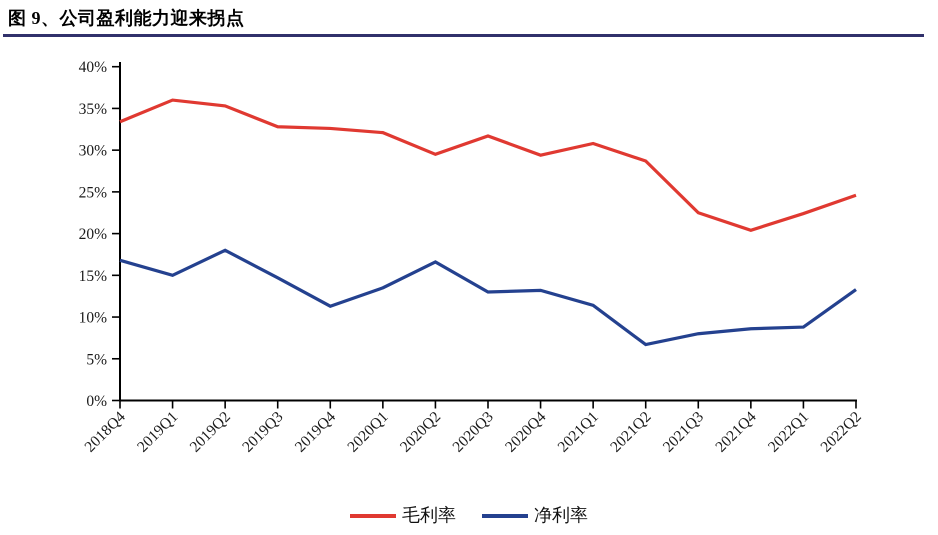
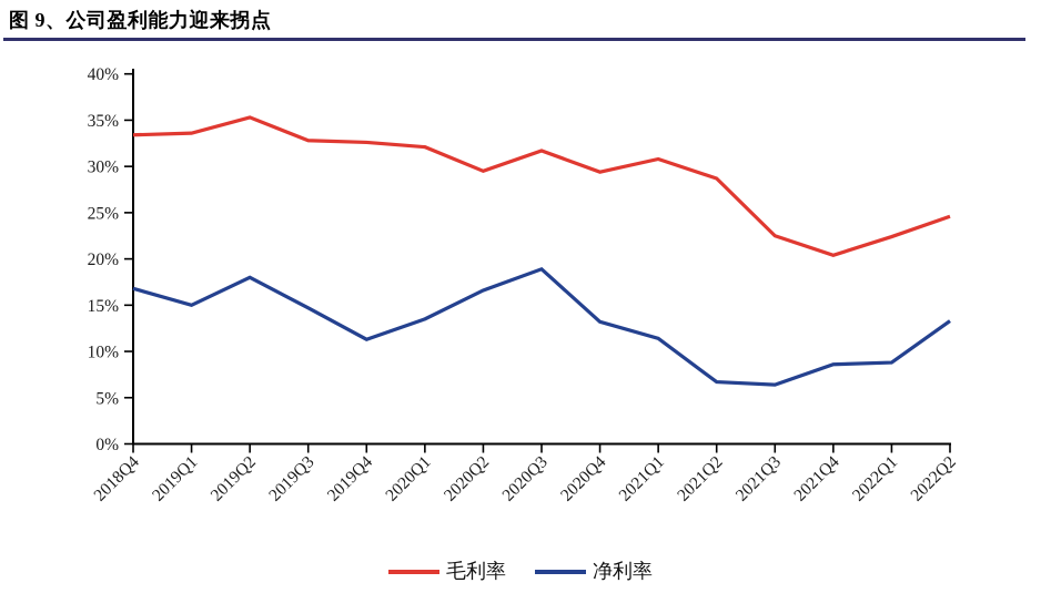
毛利率/2019Q1: 36% -> 34%
净利率/2020Q3: 13% -> 19%
净利率/2021Q3: 8% -> 6%
